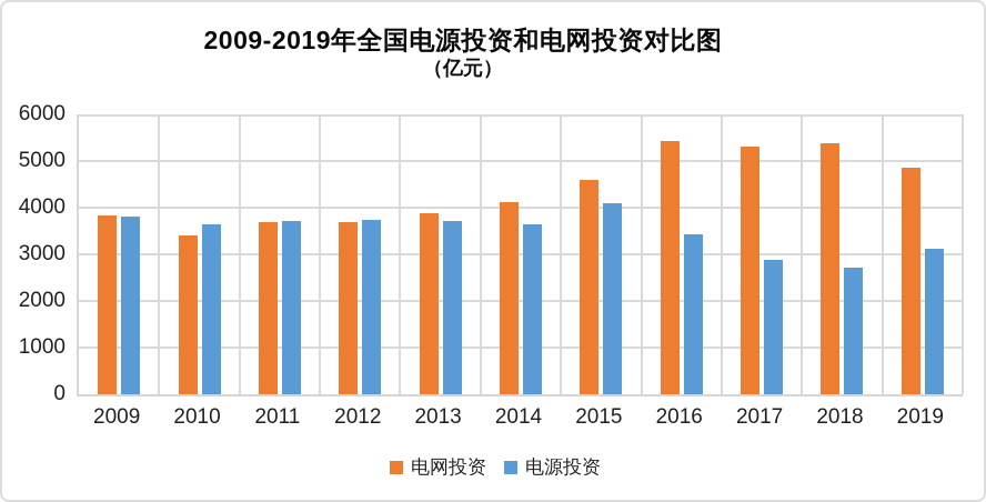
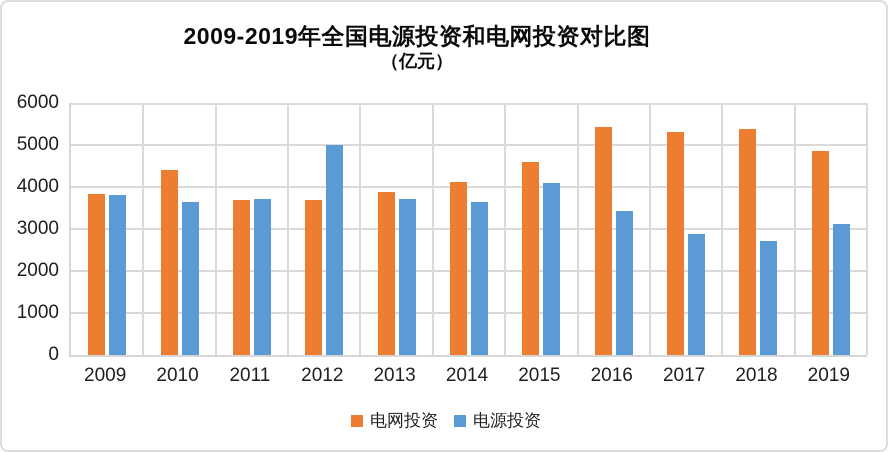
电网投资/2010: 3400 -> 4400
电源投资/2012: 3800 -> 5000
